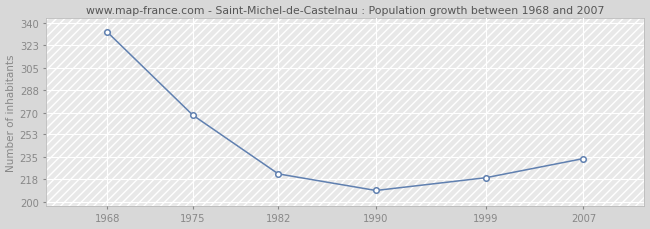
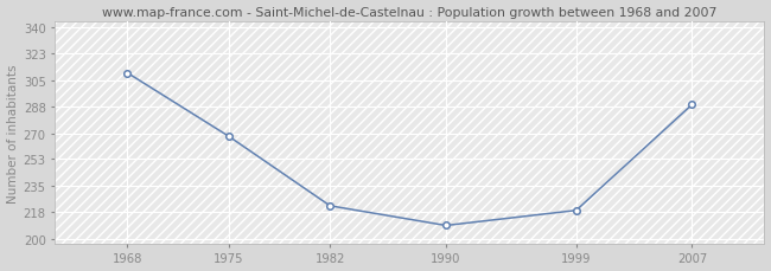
1968: 333 -> 310
2007: 234 -> 289
